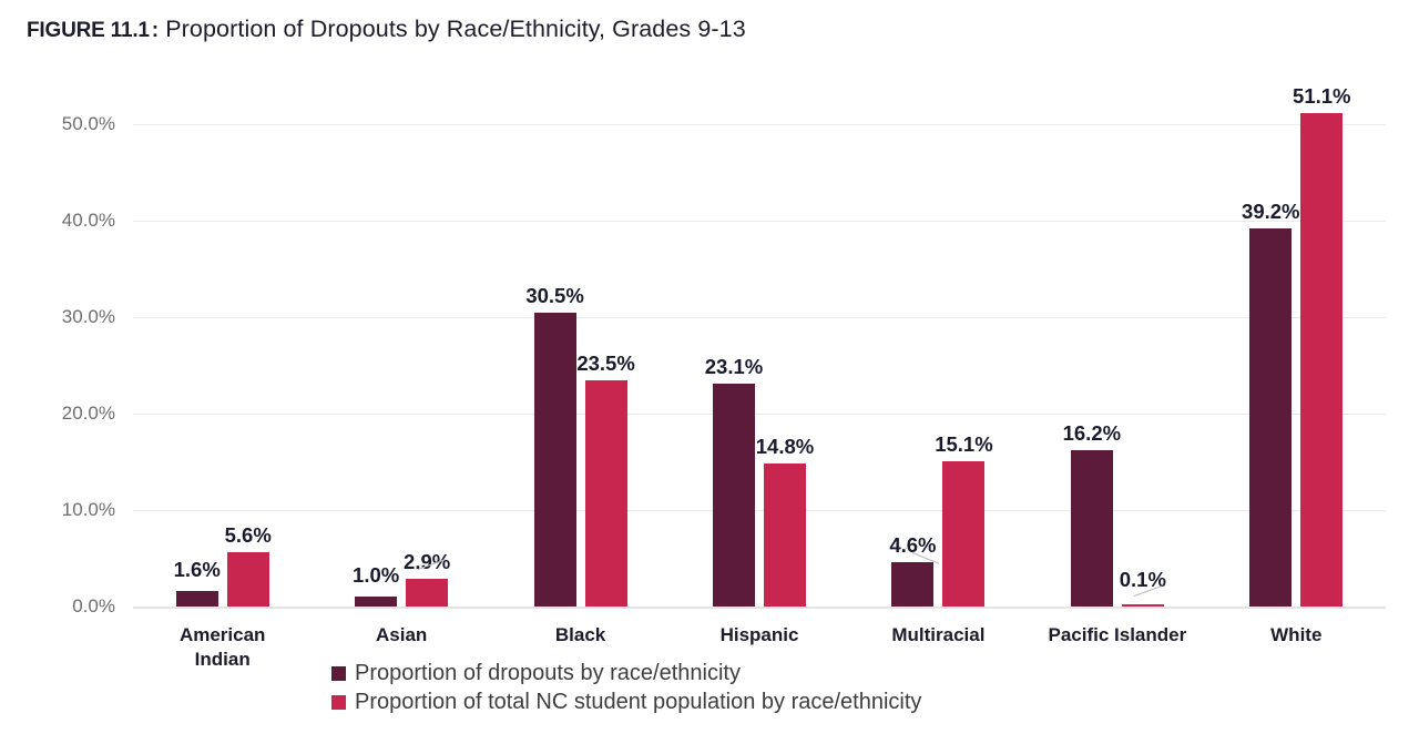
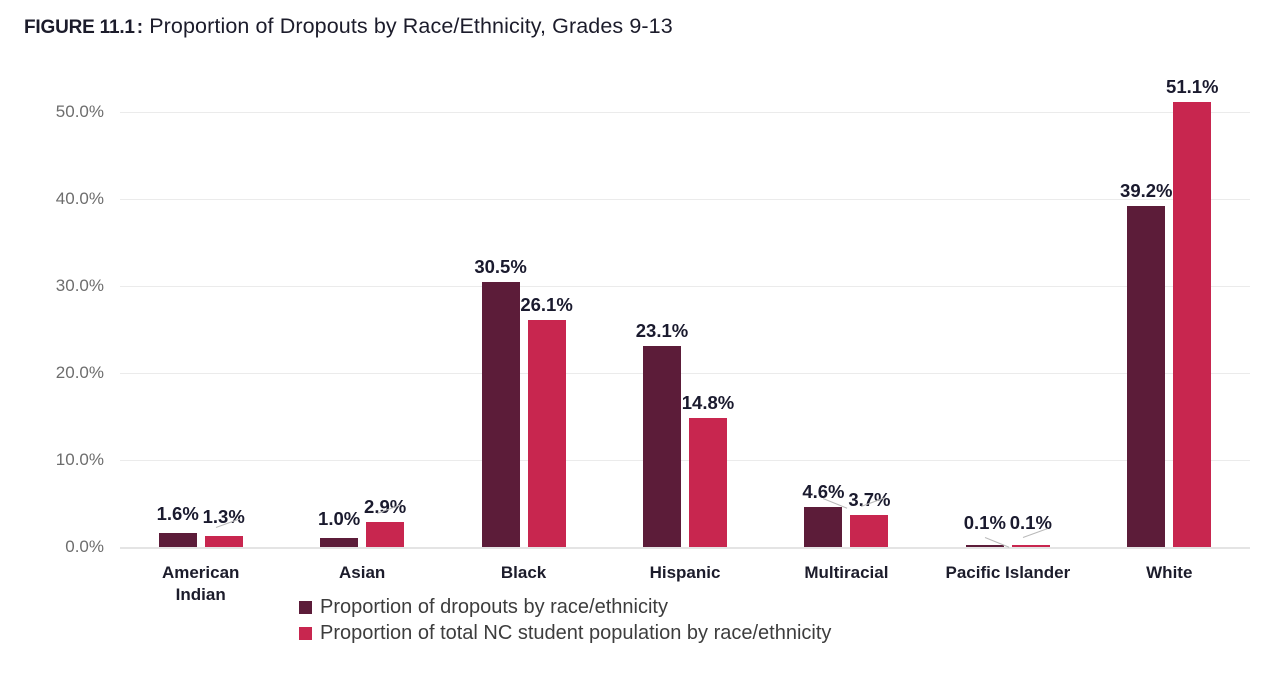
Proportion of total NC student population by race/ethnicity/American Indian: 5.6% -> 1.3%
Proportion of total NC student population by race/ethnicity/Black: 23.5% -> 26.1%
Proportion of total NC student population by race/ethnicity/Multiracial: 15.1% -> 3.7%
Proportion of dropouts by race/ethnicity/Pacific Islander: 16.2% -> 0.1%
